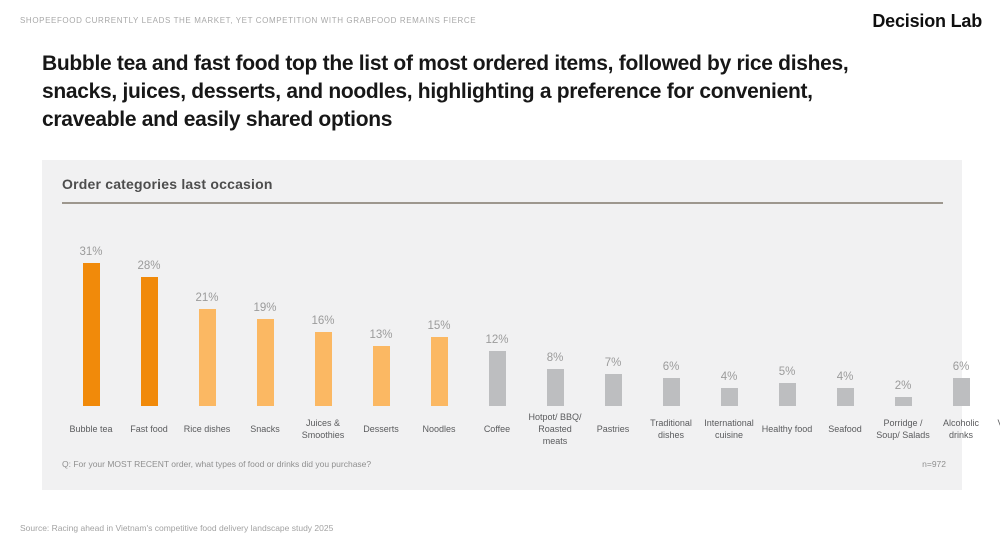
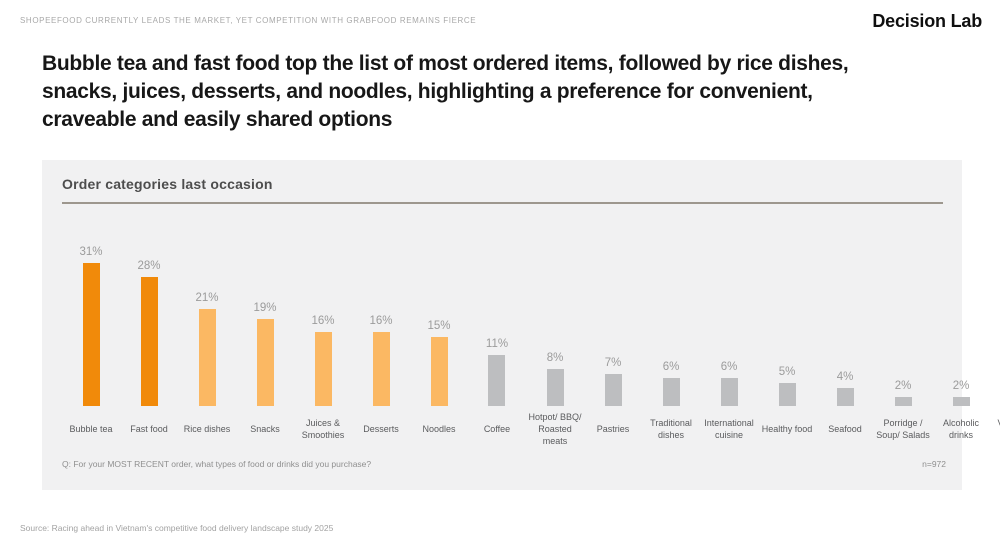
Desserts: 13% -> 16%
Coffee: 12% -> 11%
International cuisine: 4% -> 6%
Alcoholic drinks: 6% -> 2%
